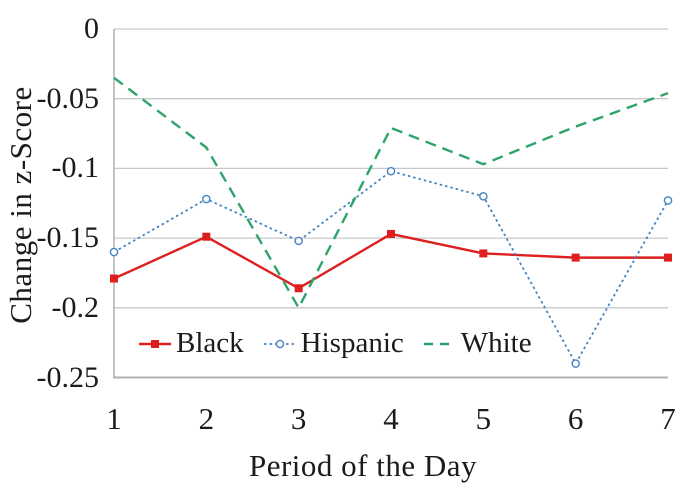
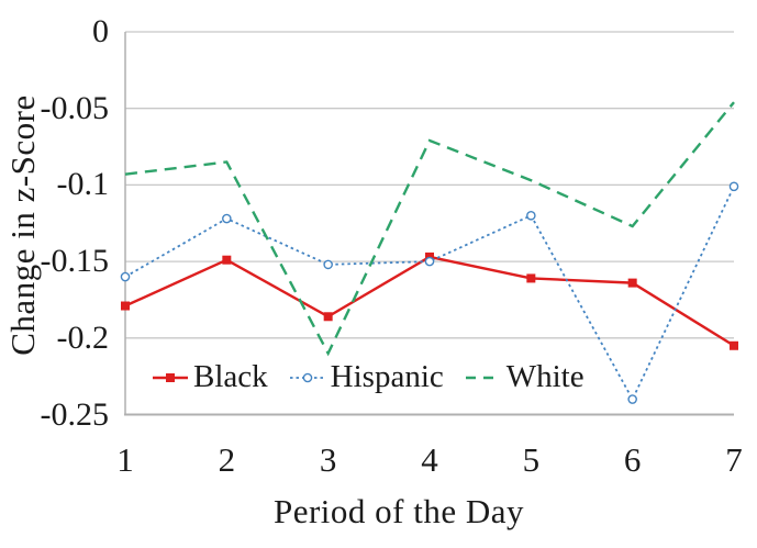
White/1: -0.035 -> -0.093
White/3: -0.200 -> -0.210
Hispanic/4: -0.102 -> -0.150
White/6: -0.070 -> -0.127
Black/7: -0.164 -> -0.205
Hispanic/7: -0.123 -> -0.101
